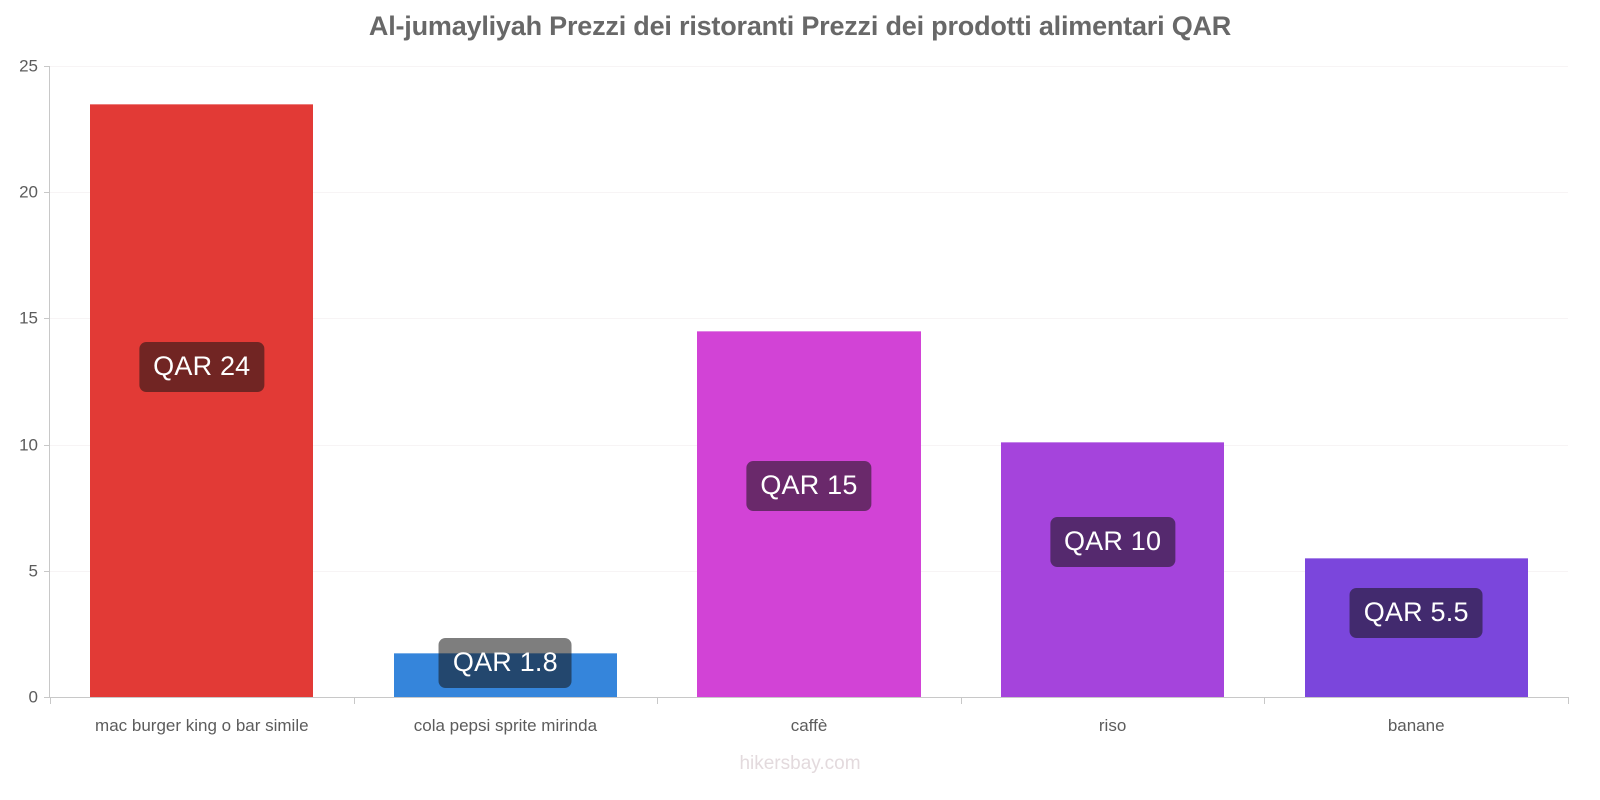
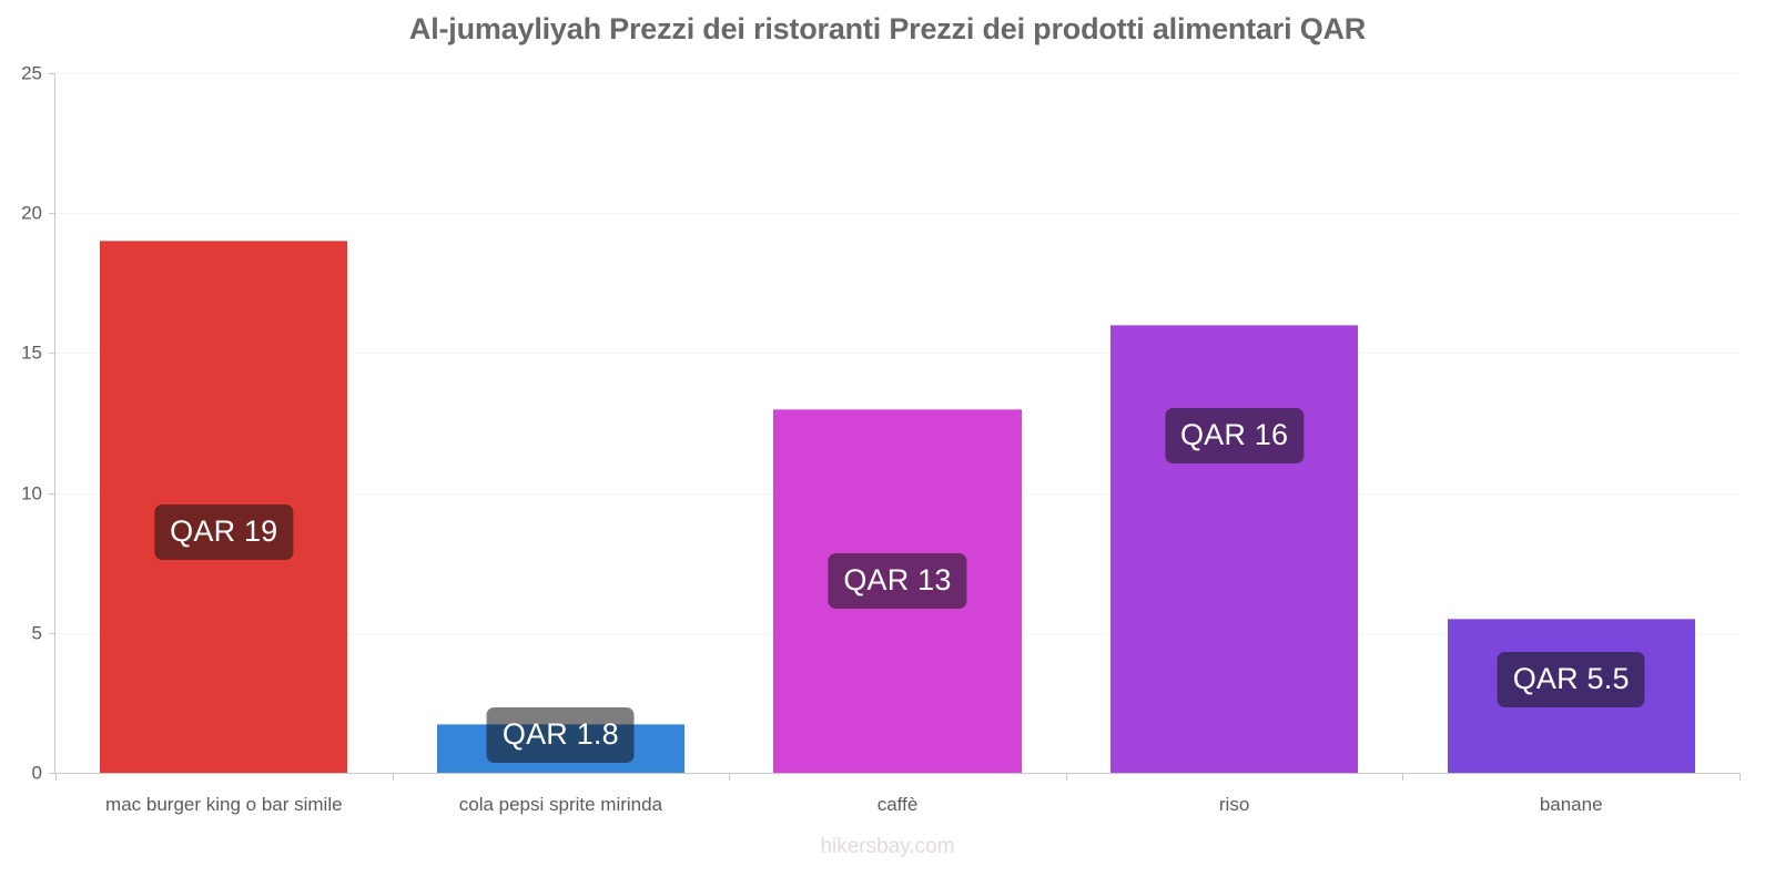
mac burger king o bar simile: 24 -> 19
caffè: 15 -> 13
riso: 10 -> 16
